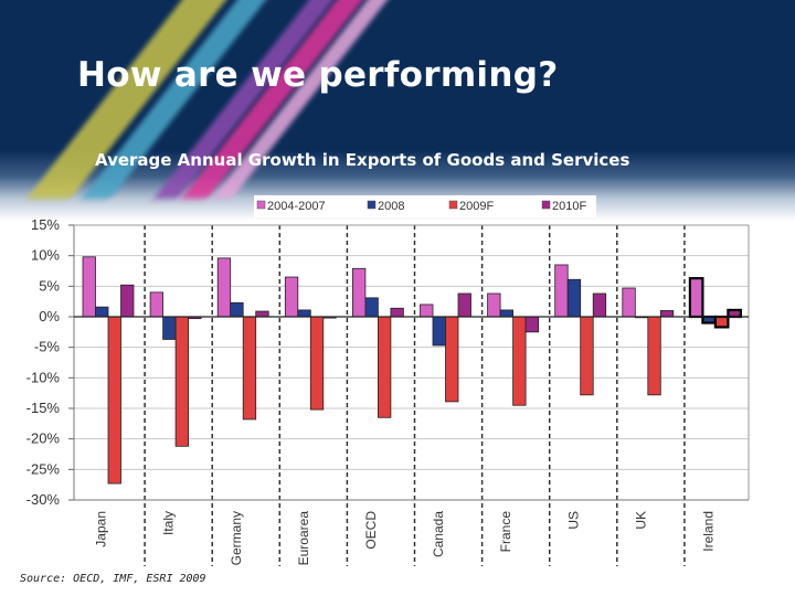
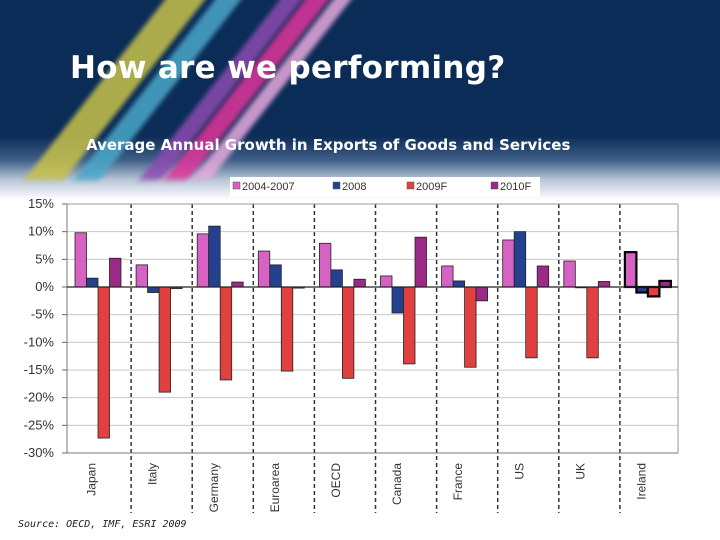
2008/Italy: -4% -> -1%
2009F/Italy: -21% -> -19%
2008/Germany: 2% -> 11%
2008/Euroarea: 1% -> 4%
2010F/Canada: 4% -> 9%
2008/US: 6% -> 10%
